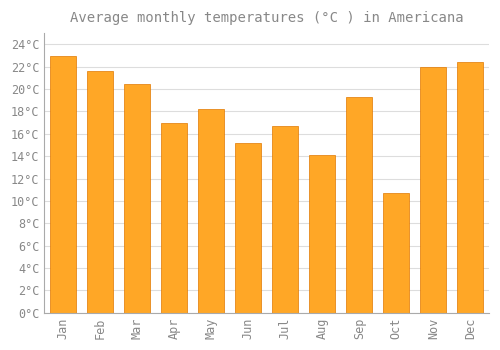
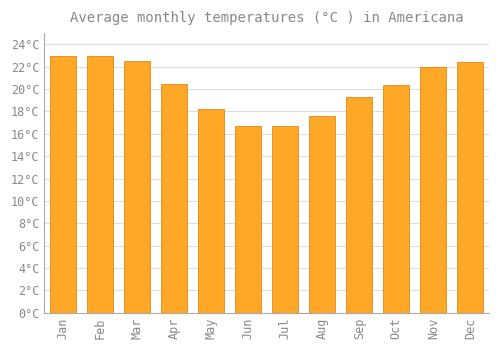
Feb: 21.6°C -> 23.0°C
Mar: 20.5°C -> 22.5°C
Apr: 17.0°C -> 20.5°C
Jun: 15.2°C -> 16.7°C
Aug: 14.1°C -> 17.6°C
Oct: 10.7°C -> 20.4°C
